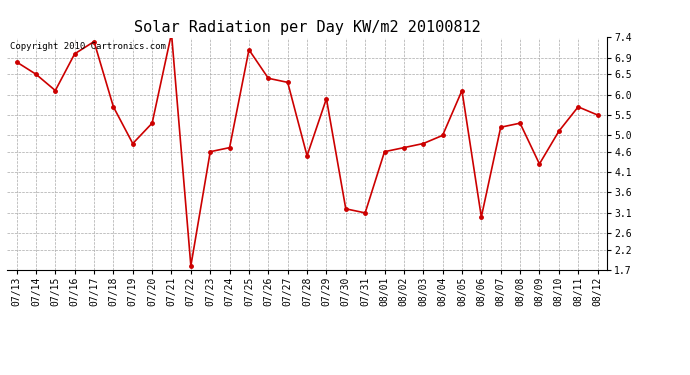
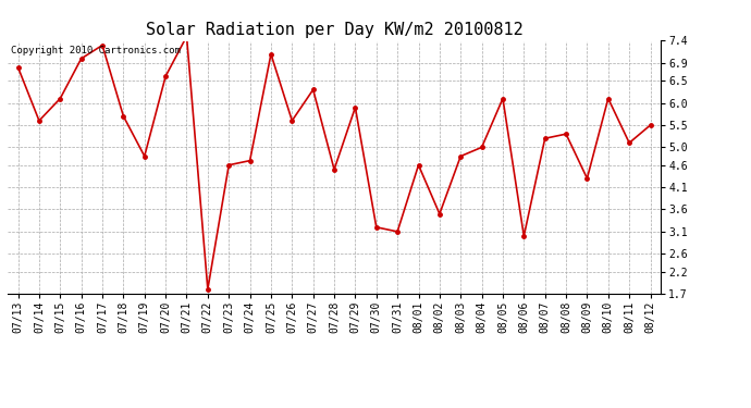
07/14: 6.5 -> 5.6
07/20: 5.3 -> 6.6
07/26: 6.4 -> 5.6
08/02: 4.7 -> 3.5
08/10: 5.1 -> 6.1
08/11: 5.7 -> 5.1
